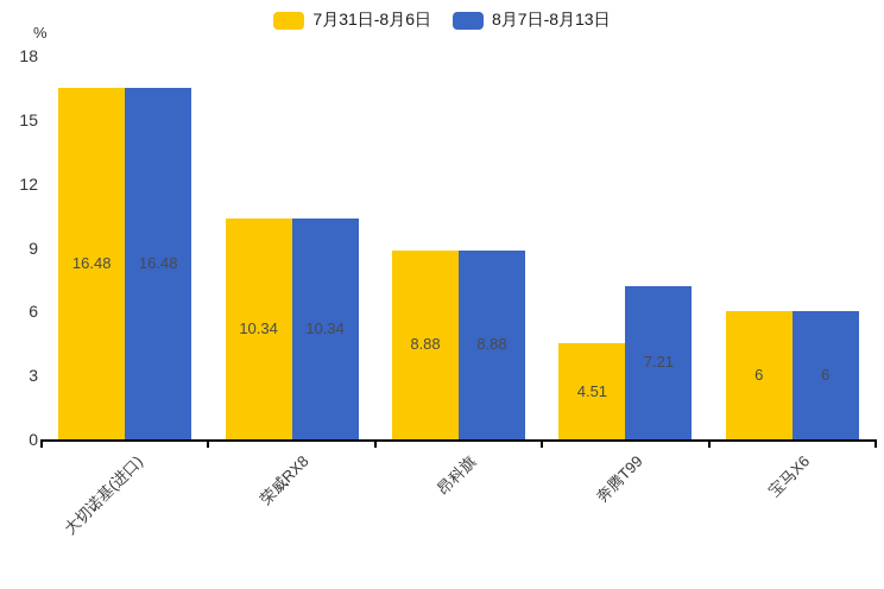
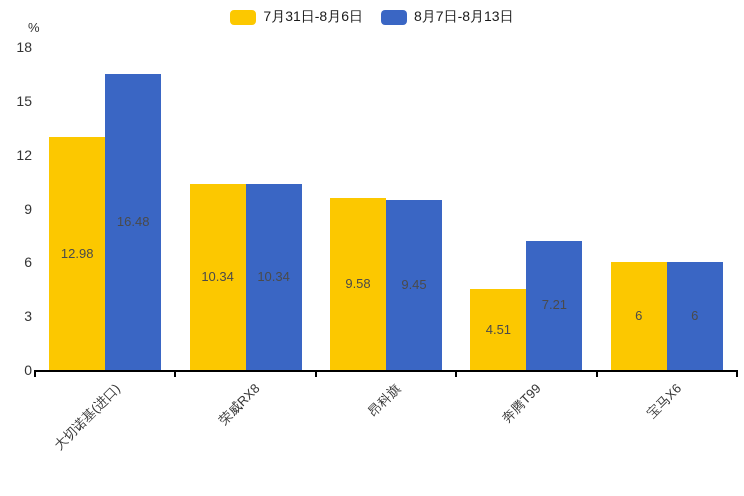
7月31日-8月6日/大切诺基(进口): 16.48 -> 12.98
7月31日-8月6日/昂科旗: 8.88 -> 9.58
8月7日-8月13日/昂科旗: 8.88 -> 9.45
